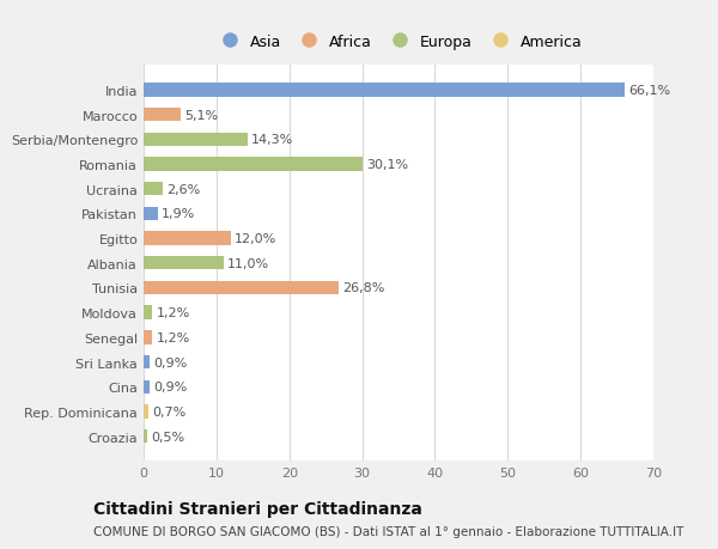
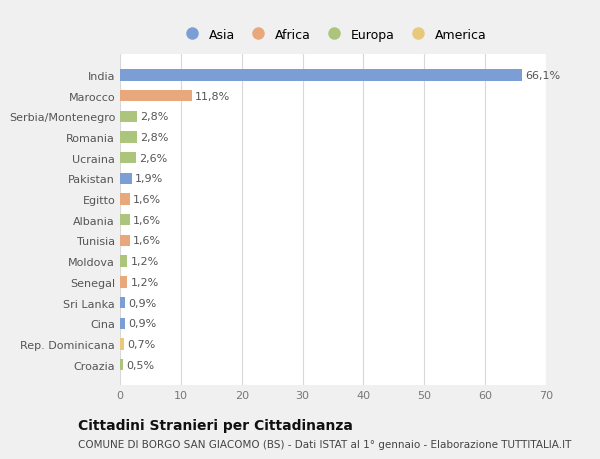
Marocco: 5,1% -> 11,8%
Serbia/Montenegro: 14,3% -> 2,8%
Romania: 30,1% -> 2,8%
Egitto: 12,0% -> 1,6%
Albania: 11,0% -> 1,6%
Tunisia: 26,8% -> 1,6%
